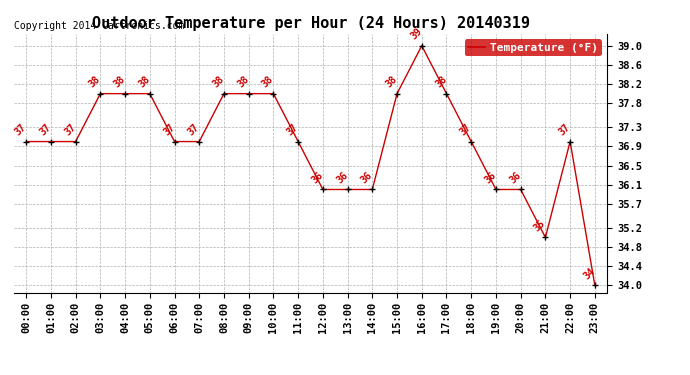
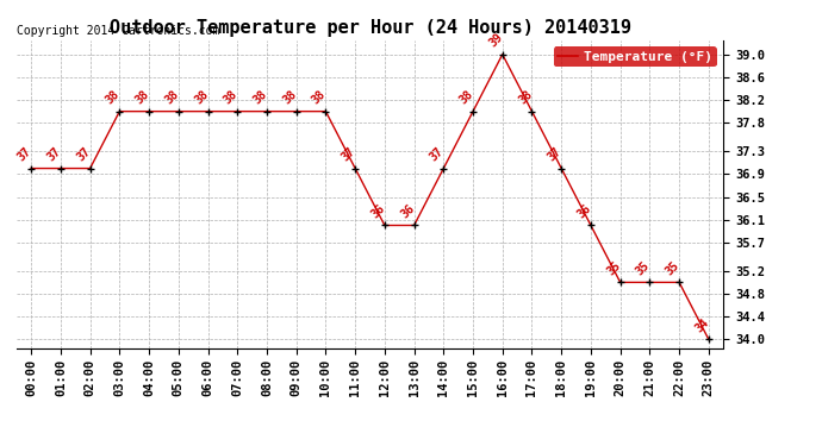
06:00: 37 -> 38
07:00: 37 -> 38
14:00: 36 -> 37
20:00: 36 -> 35
22:00: 37 -> 35
